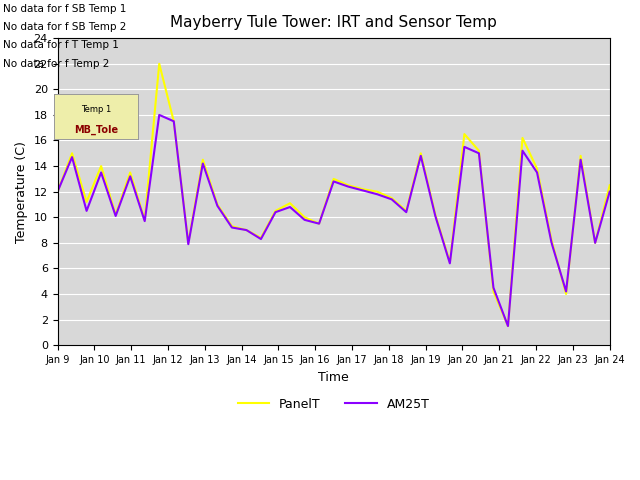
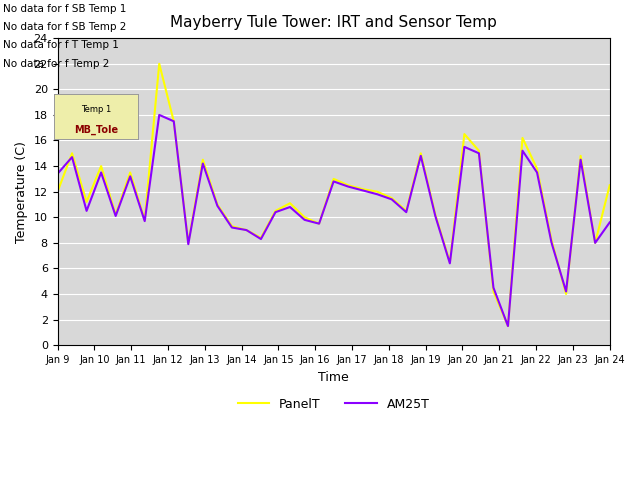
AM25T/Jan 9: 12.0 -> 13.4
AM25T/Jan 24: 12.0 -> 9.6
